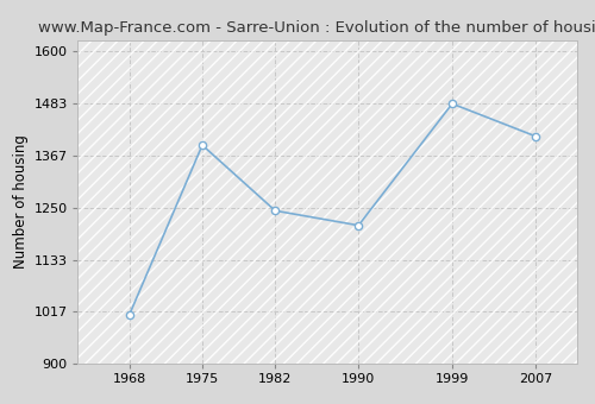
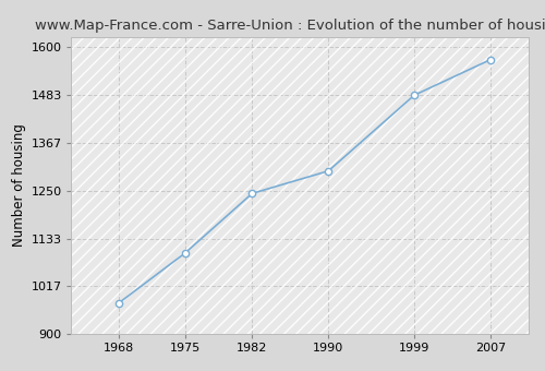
1968: 1010 -> 975
1975: 1390 -> 1098
1990: 1210 -> 1298
2007: 1410 -> 1570
